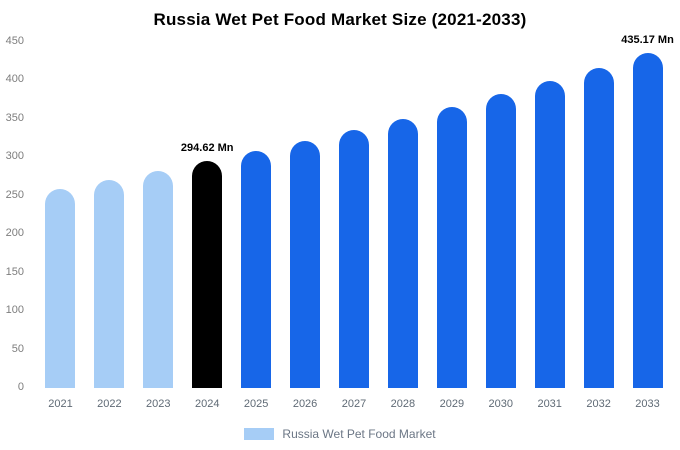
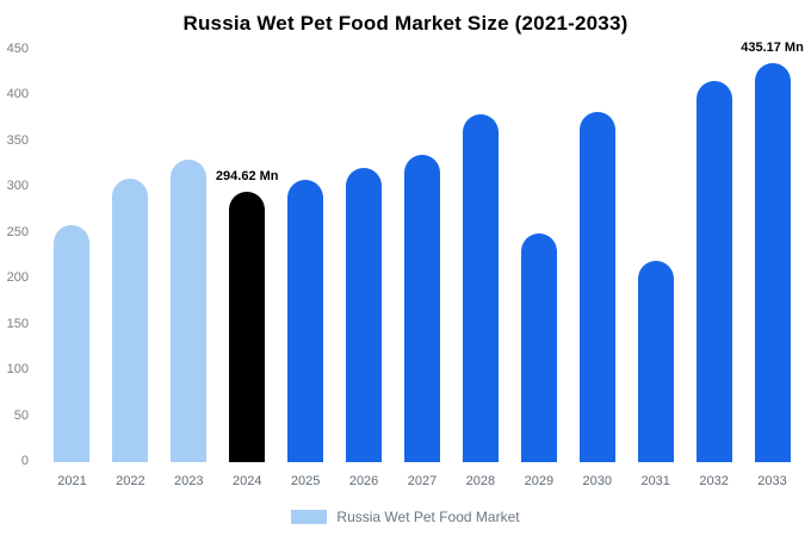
2022: 270 -> 310
2023: 280 -> 330
2028: 350 -> 380
2029: 370 -> 250
2031: 400 -> 220
